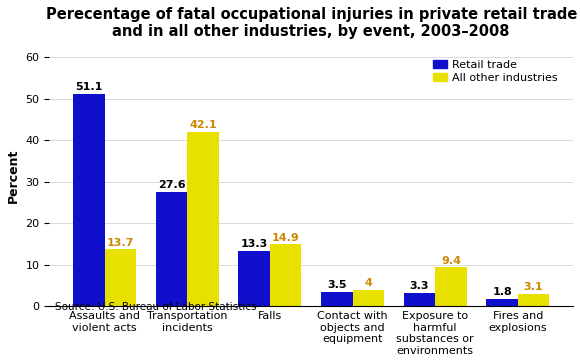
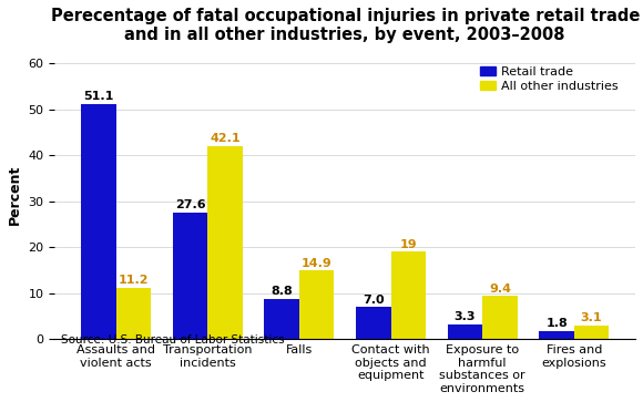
All other industries/Assaults and violent acts: 13.7 -> 11.2
Retail trade/Falls: 13.3 -> 8.8
Retail trade/Contact with objects and equipment: 3.5 -> 7.0
All other industries/Contact with objects and equipment: 4 -> 19
